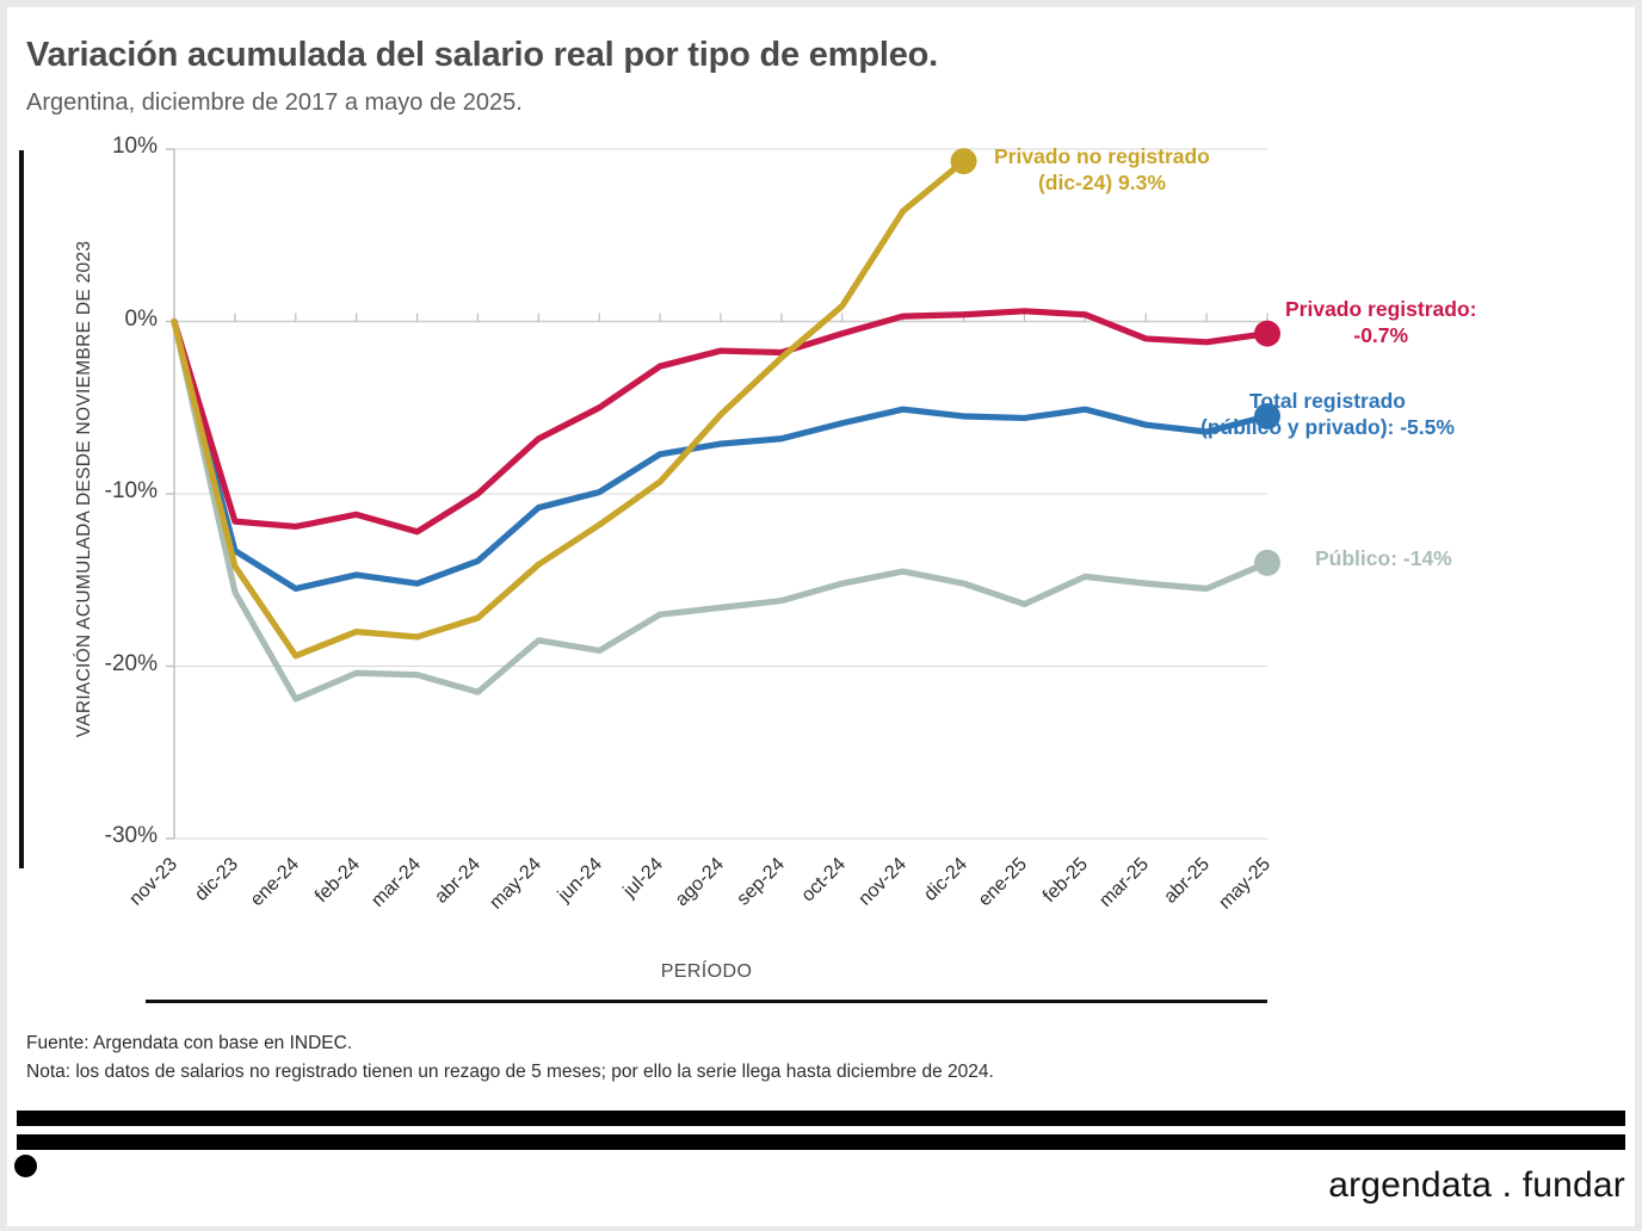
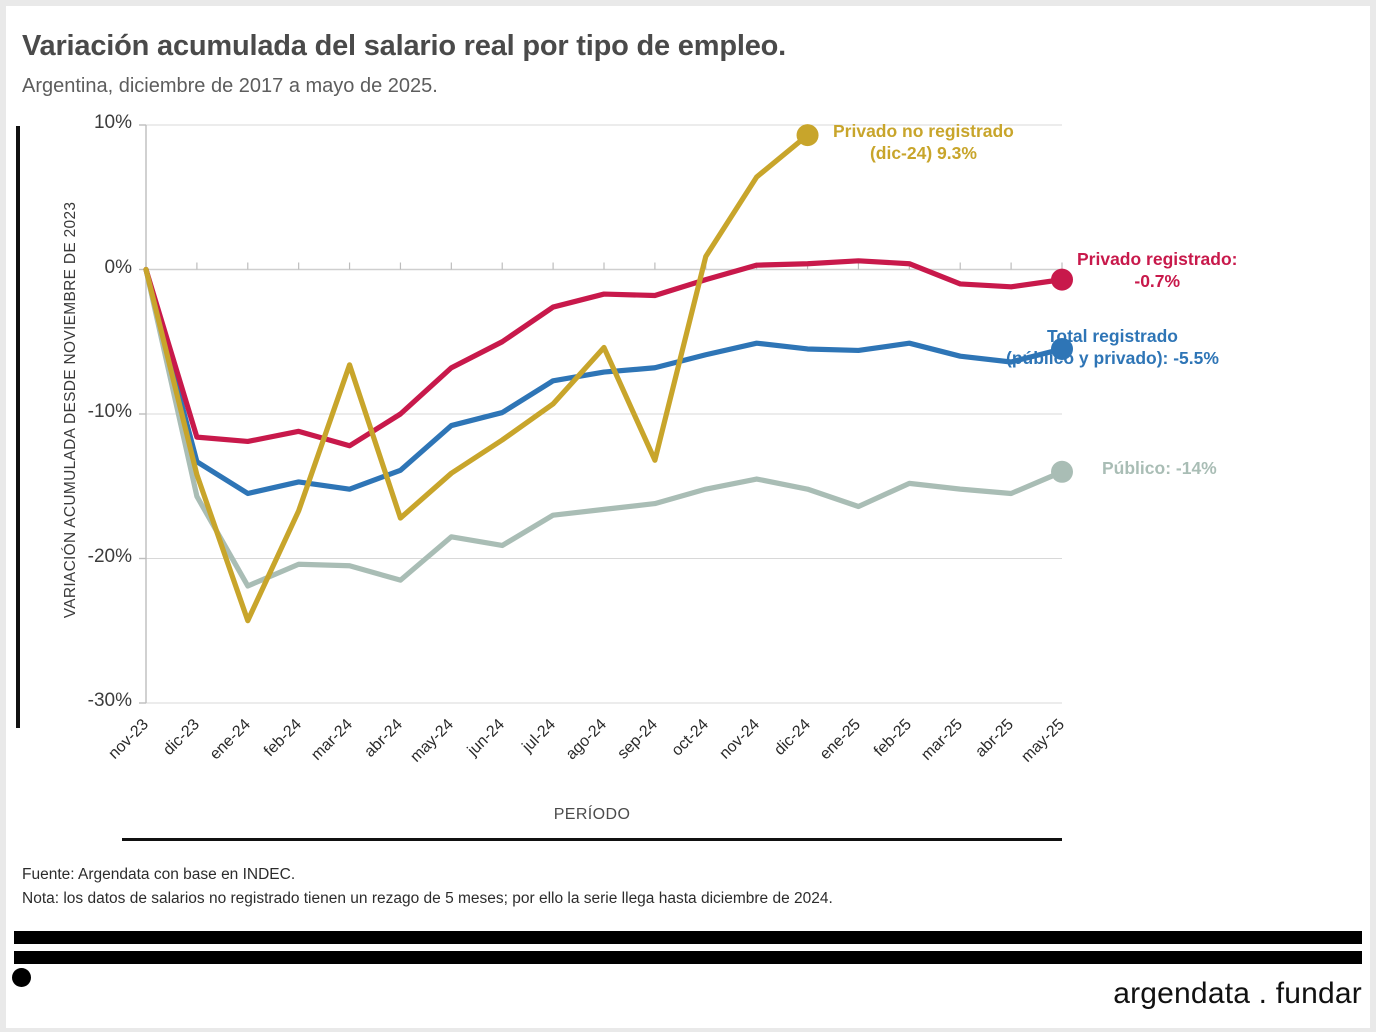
Privado no registrado/ene-24: -19.4% -> -24.3%
Privado no registrado/feb-24: -18.0% -> -16.7%
Privado no registrado/mar-24: -18.3% -> -6.6%
Privado no registrado/sep-24: -2.1% -> -13.2%
